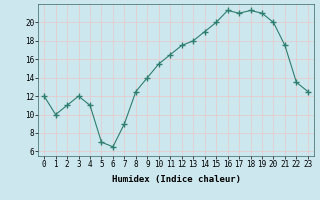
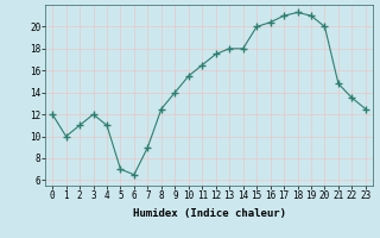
14: 19.0 -> 18.0
16: 21.3 -> 20.4
21: 17.5 -> 14.8
